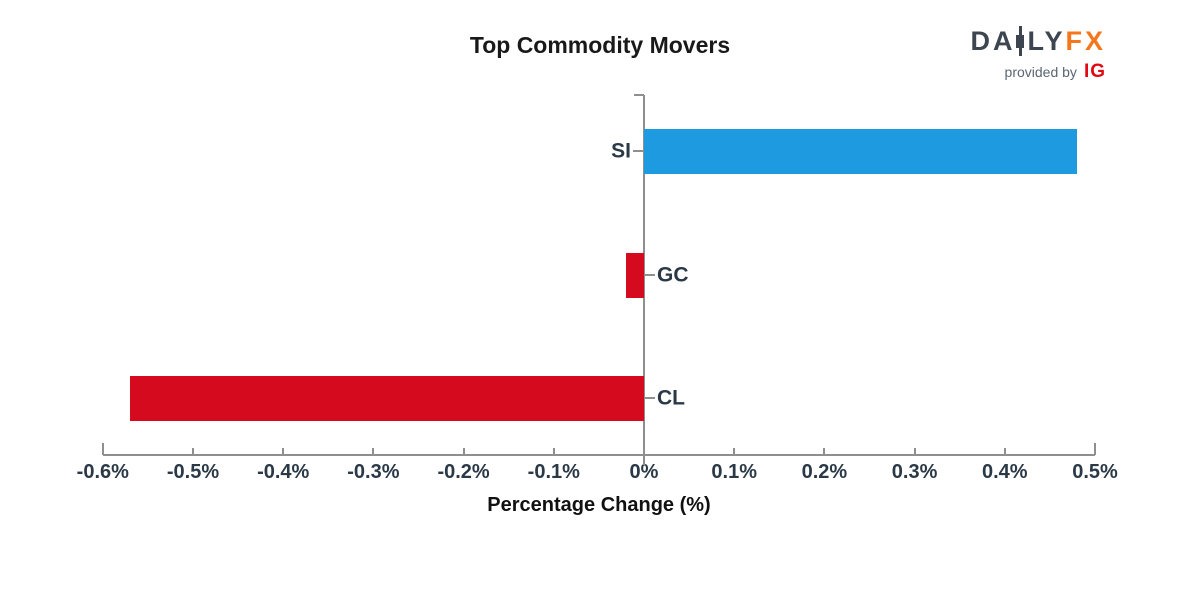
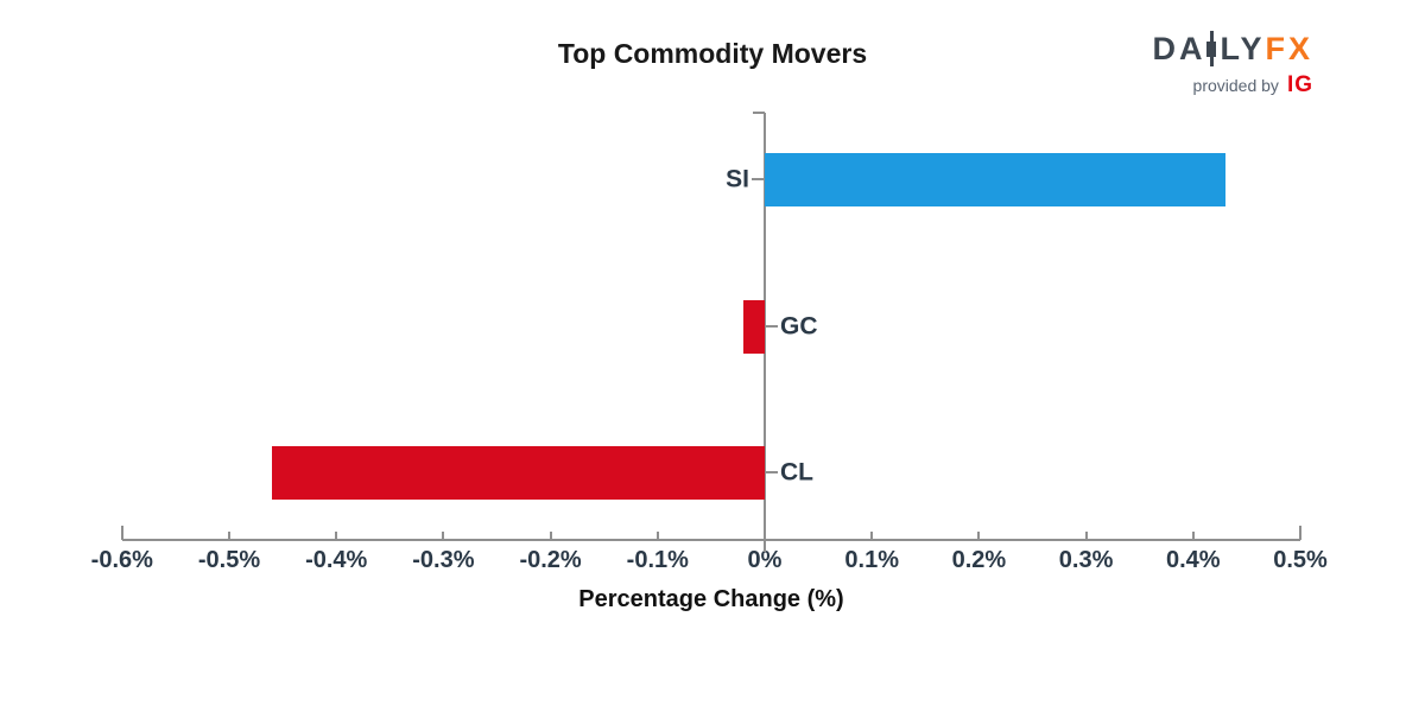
SI: 0.48% -> 0.43%
CL: -0.57% -> -0.46%
